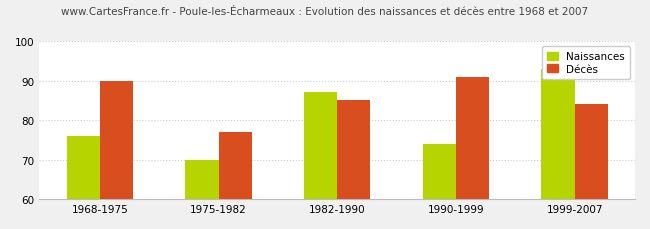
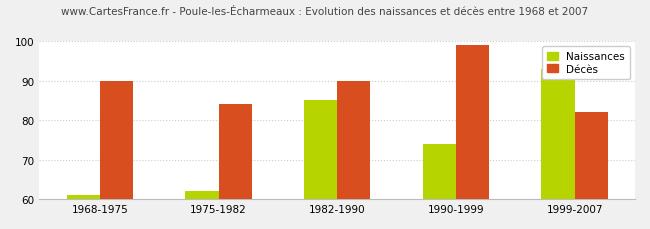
Naissances/1968-1975: 76 -> 61
Naissances/1975-1982: 70 -> 62
Décès/1975-1982: 77 -> 84
Naissances/1982-1990: 87 -> 85
Décès/1982-1990: 85 -> 90
Décès/1990-1999: 91 -> 99
Décès/1999-2007: 84 -> 82
